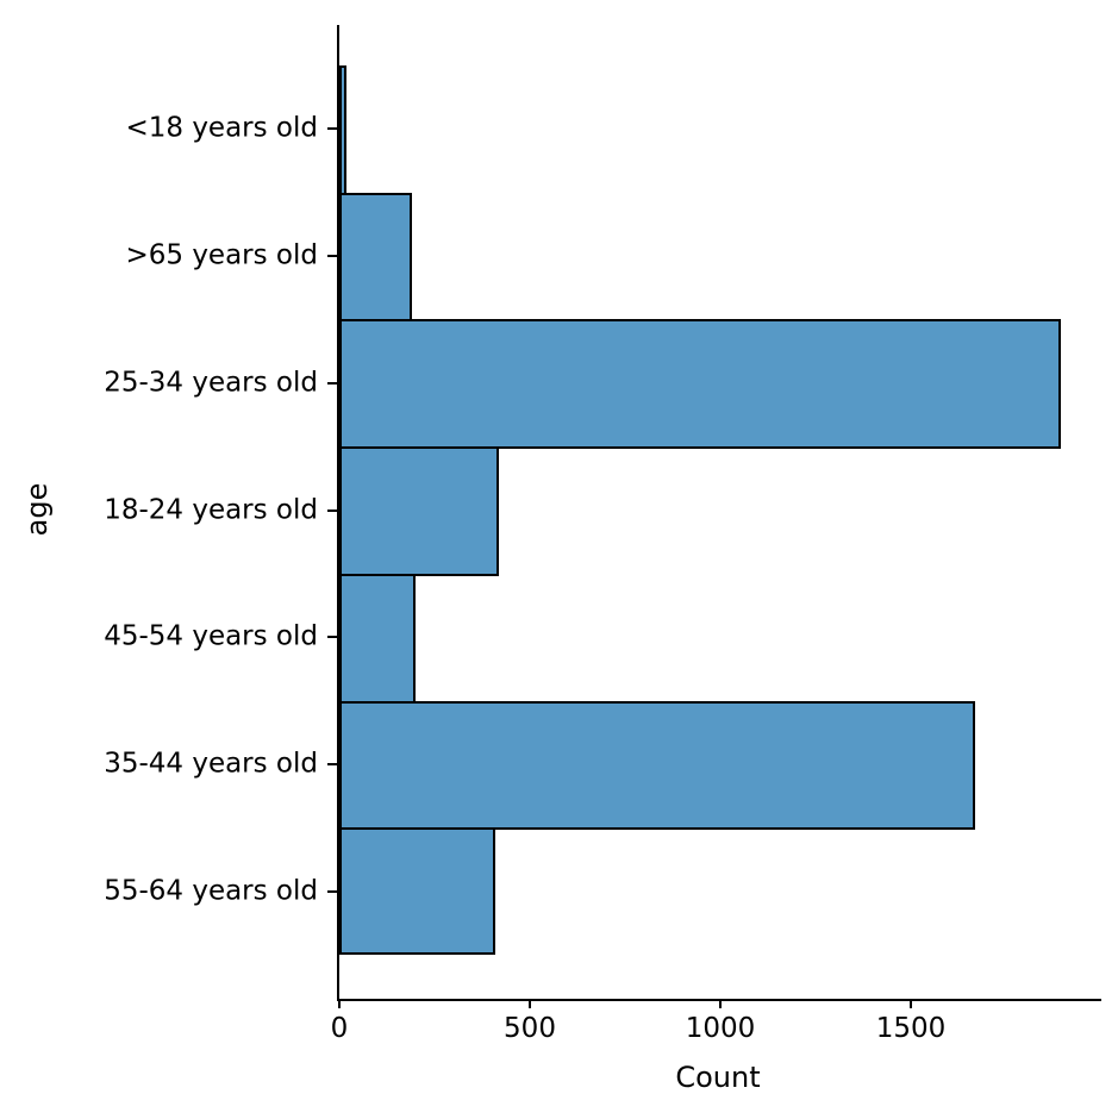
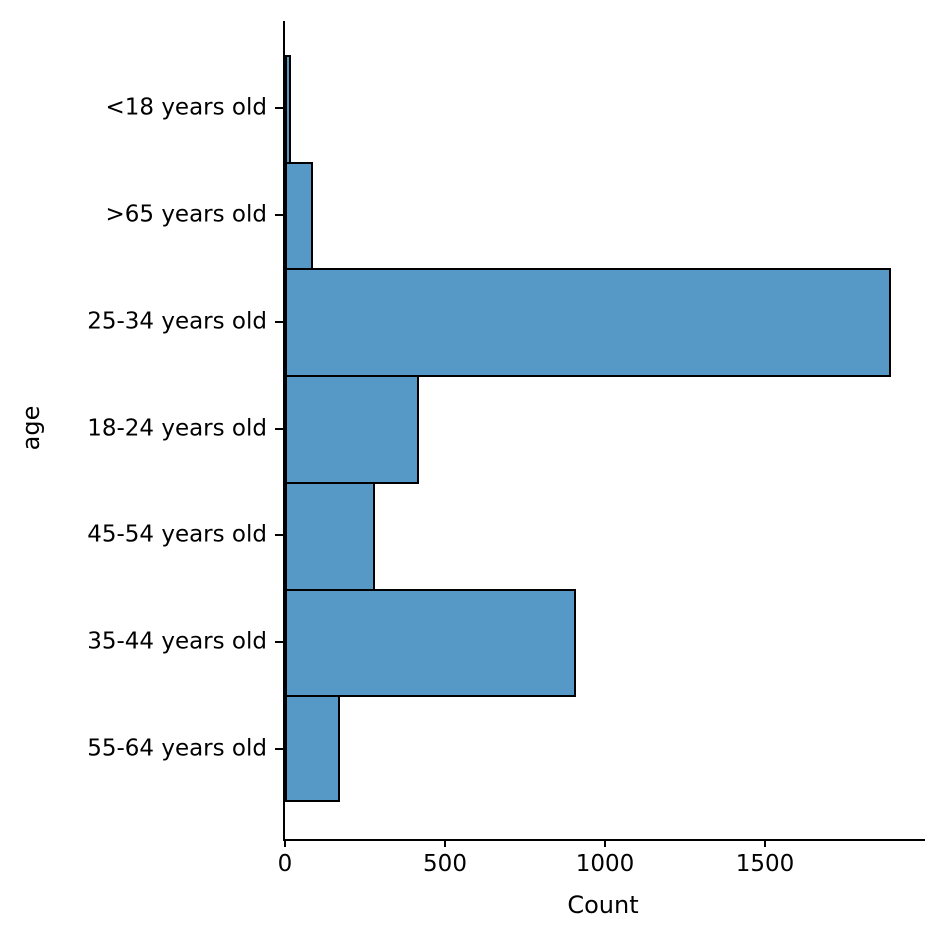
>65 years old: 190 -> 90
45-54 years old: 200 -> 280
35-44 years old: 1670 -> 910
55-64 years old: 410 -> 170
